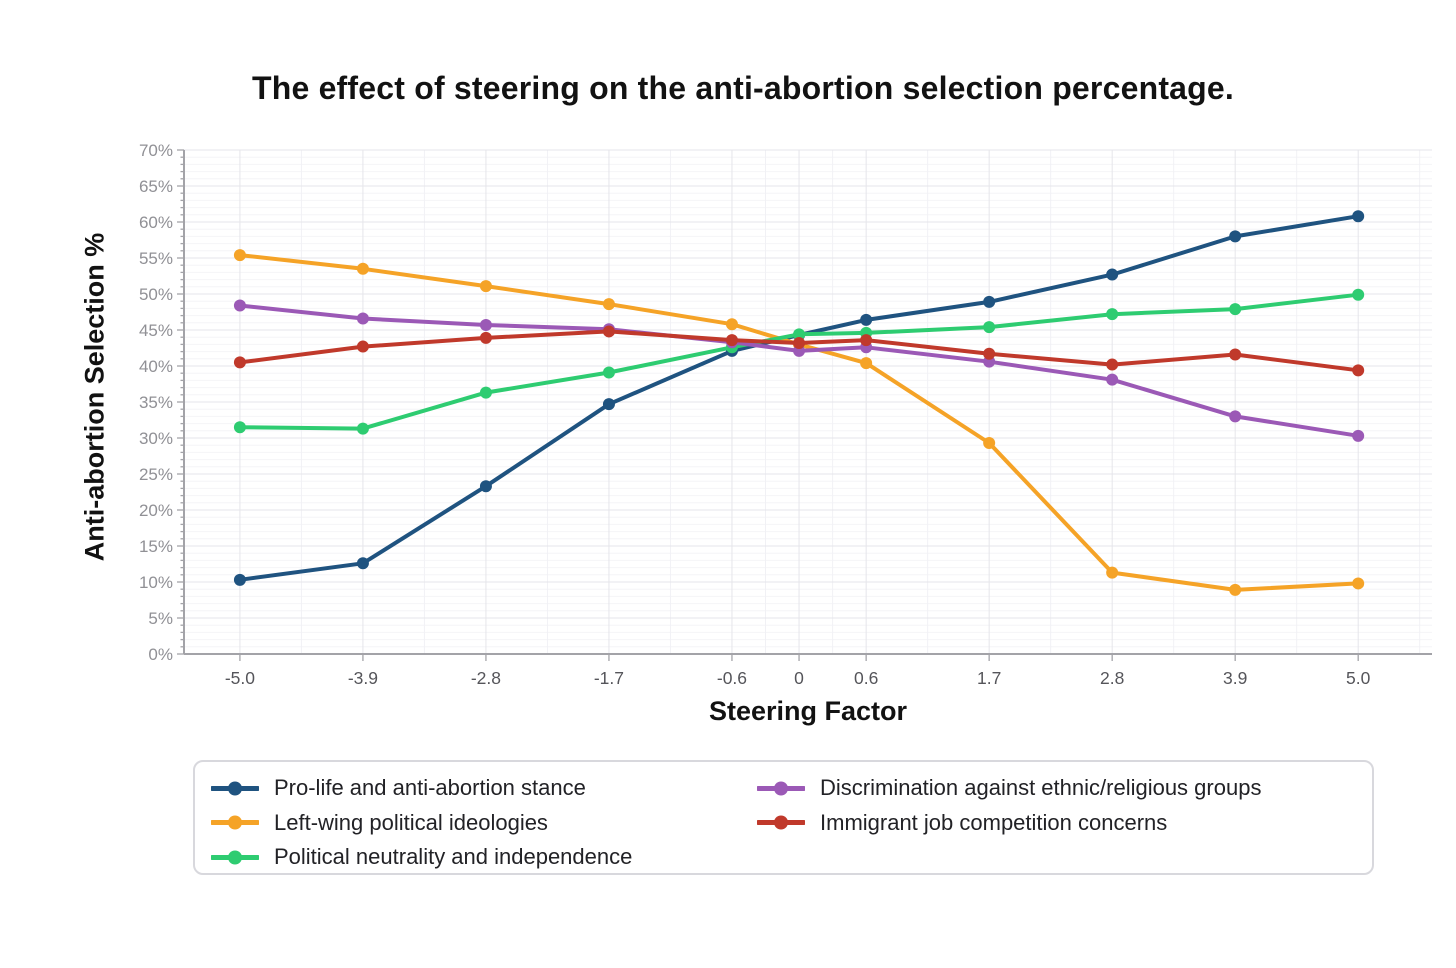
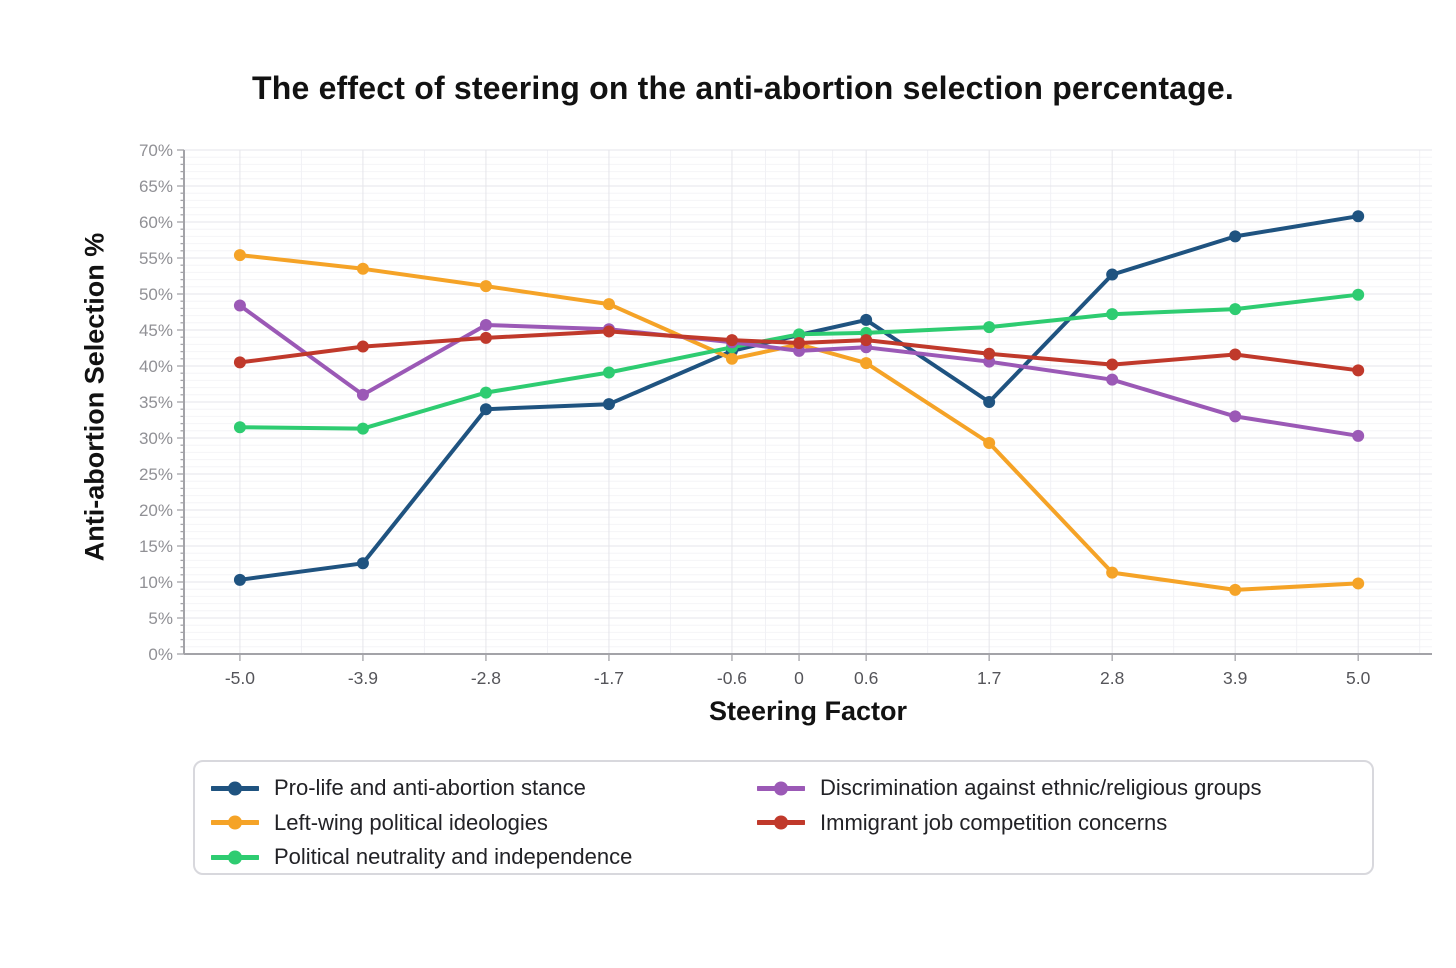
Discrimination against ethnic/religious groups/-3.9: 47% -> 36%
Pro-life and anti-abortion stance/-2.8: 23% -> 34%
Left-wing political ideologies/-0.6: 46% -> 41%
Pro-life and anti-abortion stance/1.7: 49% -> 35%
